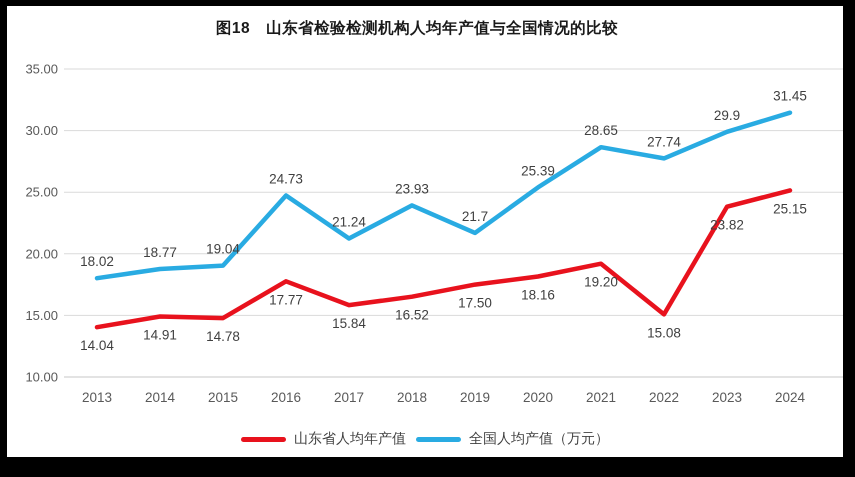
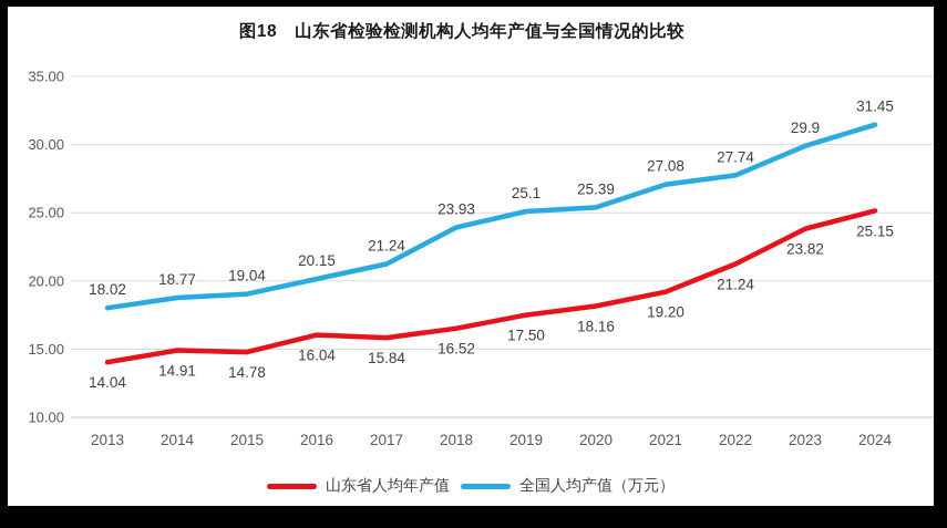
山东省人均年产值/2016: 17.77 -> 16.04
全国人均产值（万元）/2016: 24.73 -> 20.15
全国人均产值（万元）/2019: 21.7 -> 25.1
全国人均产值（万元）/2021: 28.65 -> 27.08
山东省人均年产值/2022: 15.08 -> 21.24
